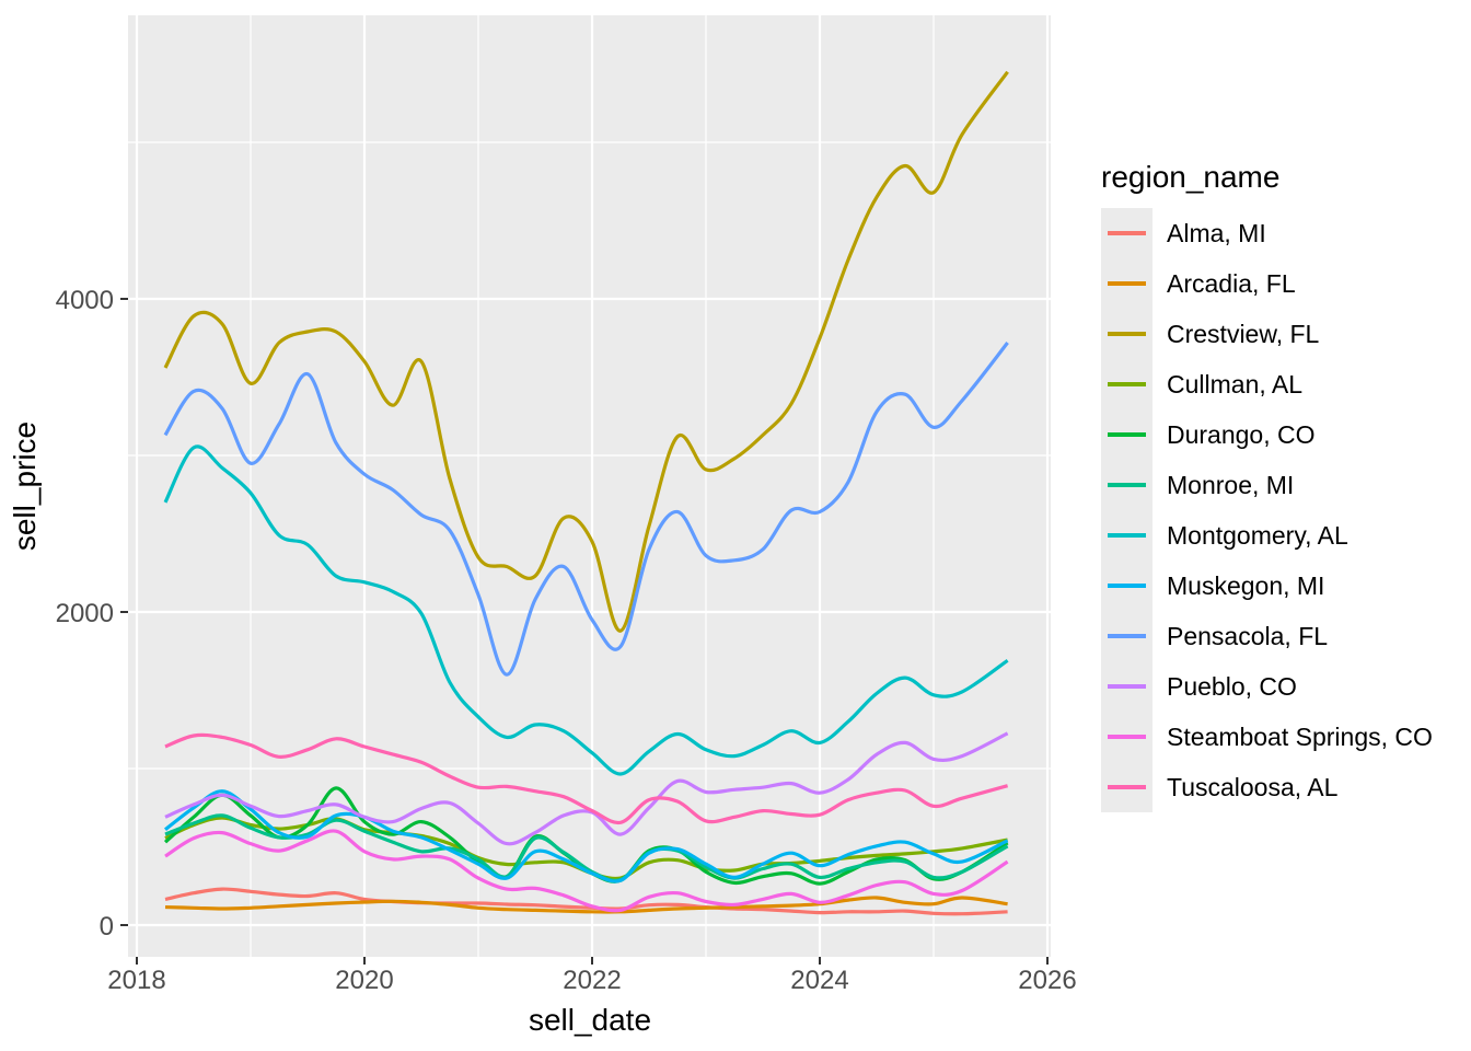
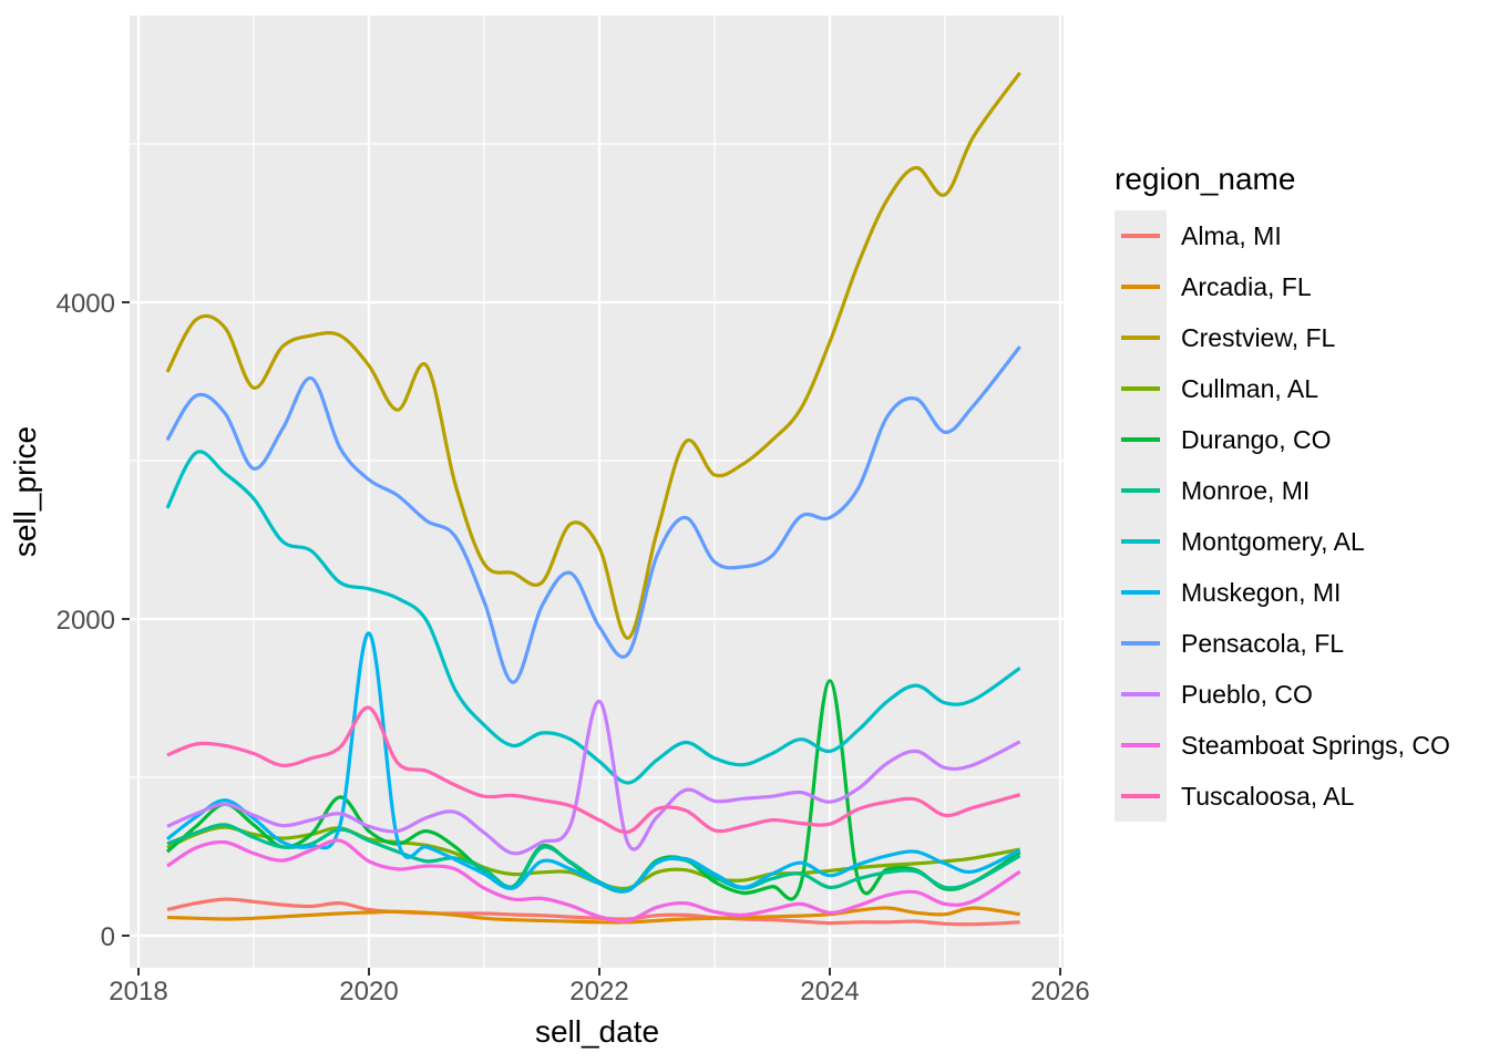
Muskegon, MI/2020: 690 -> 1910
Tuscaloosa, AL/2020: 1140 -> 1440
Pueblo, CO/2022: 720 -> 1480
Durango, CO/2024: 260 -> 1610
